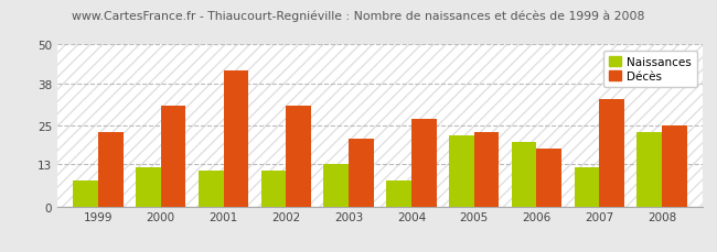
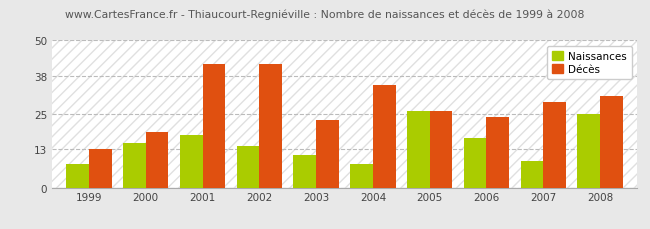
Décès/1999: 23 -> 13
Naissances/2000: 12 -> 15
Décès/2000: 31 -> 19
Naissances/2001: 11 -> 18
Naissances/2002: 11 -> 14
Décès/2002: 31 -> 42
Naissances/2003: 13 -> 11
Décès/2003: 21 -> 23
Décès/2004: 27 -> 35
Naissances/2005: 22 -> 26
Décès/2005: 23 -> 26
Naissances/2006: 20 -> 17
Décès/2006: 18 -> 24
Naissances/2007: 12 -> 9
Décès/2007: 33 -> 29
Naissances/2008: 23 -> 25
Décès/2008: 25 -> 31
